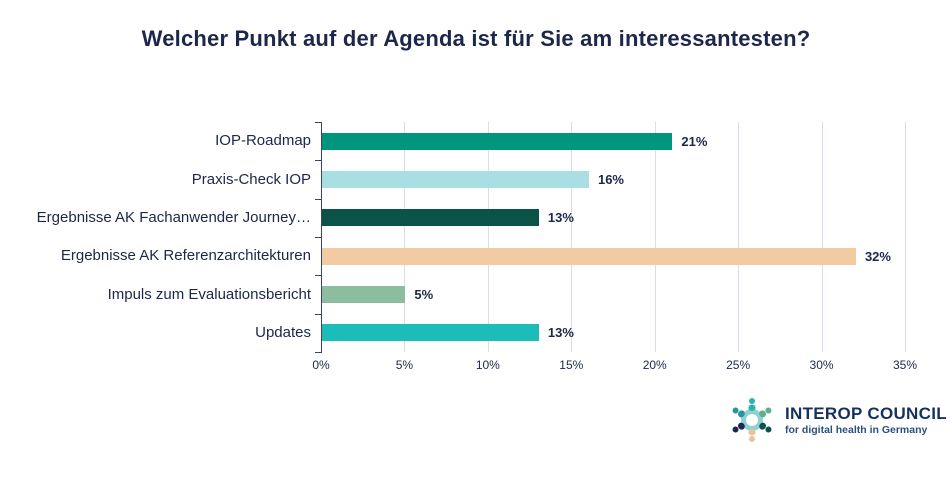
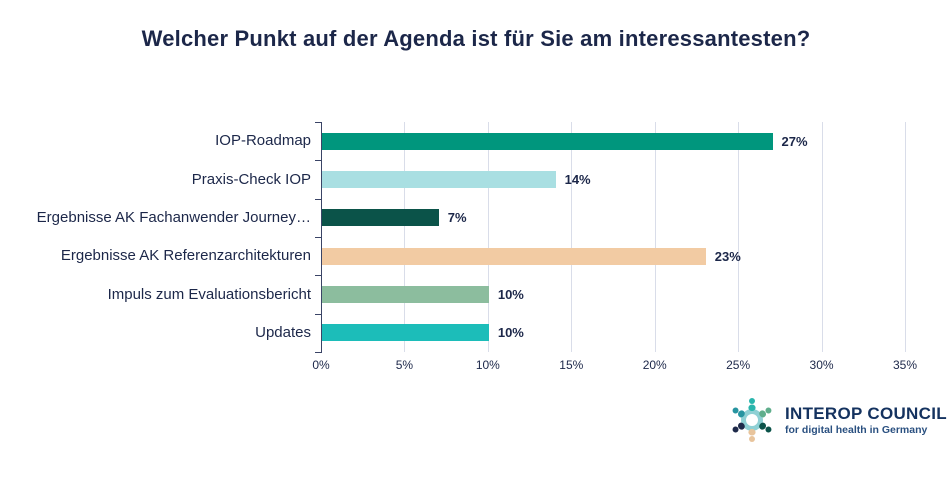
IOP-Roadmap: 21% -> 27%
Praxis-Check IOP: 16% -> 14%
Ergebnisse AK Fachanwender Journey…: 13% -> 7%
Ergebnisse AK Referenzarchitekturen: 32% -> 23%
Impuls zum Evaluationsbericht: 5% -> 10%
Updates: 13% -> 10%
